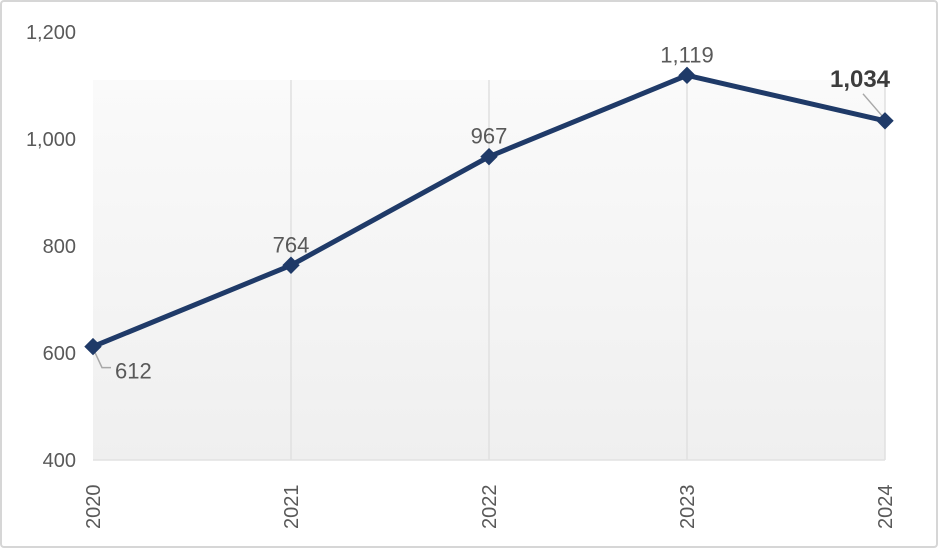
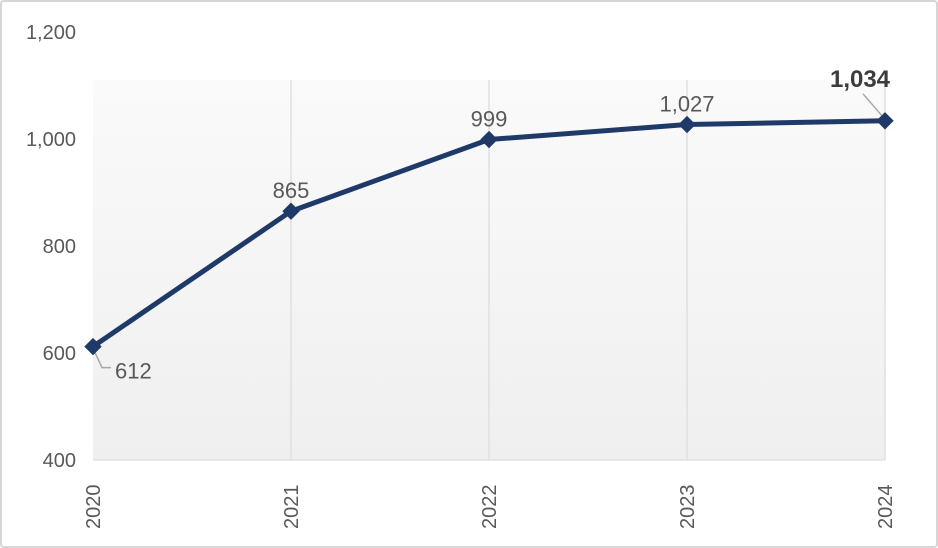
2021: 764 -> 865
2022: 967 -> 999
2023: 1,119 -> 1,027
